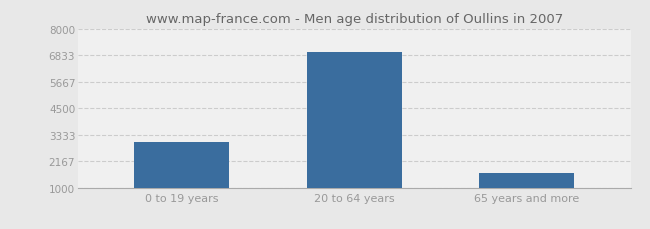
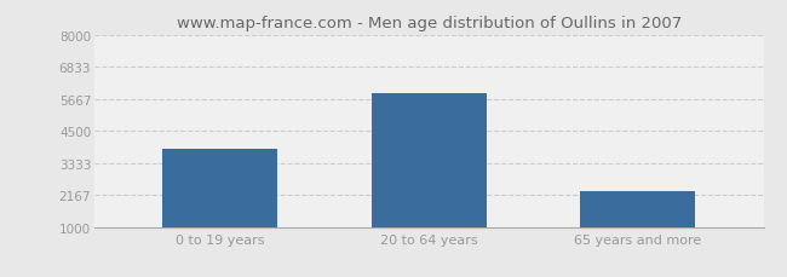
0 to 19 years: 3000 -> 3850
20 to 64 years: 6990 -> 5900
65 years and more: 1650 -> 2300
